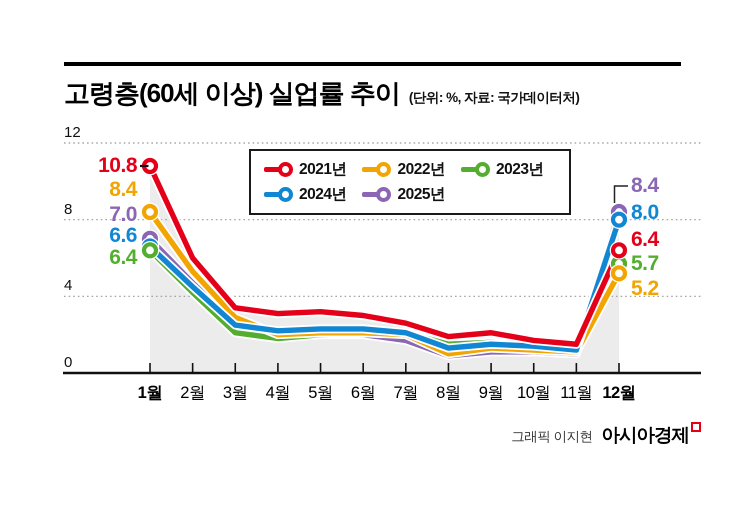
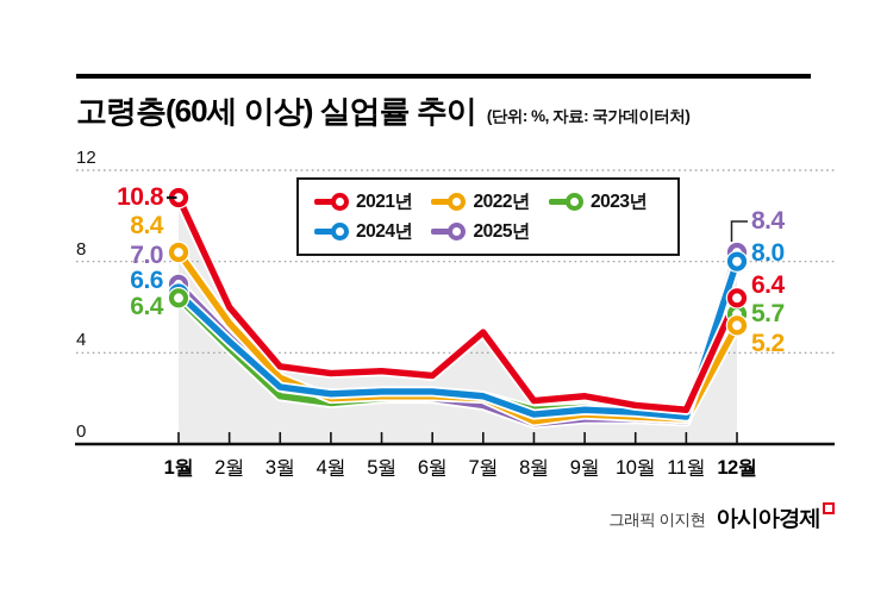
2021년/7월: 2.6 -> 4.9
